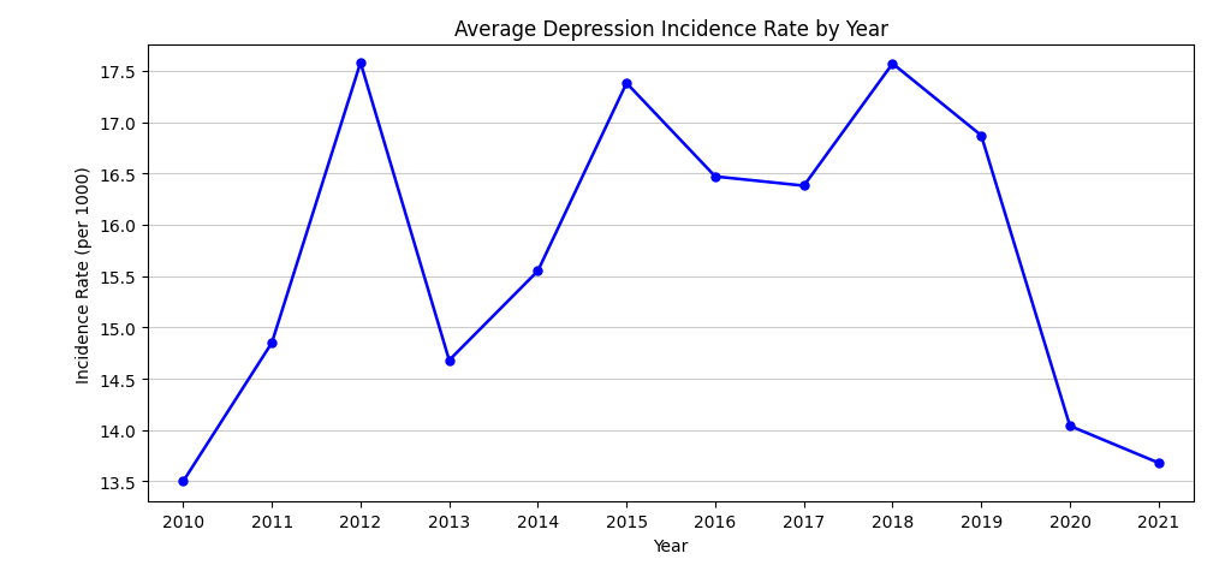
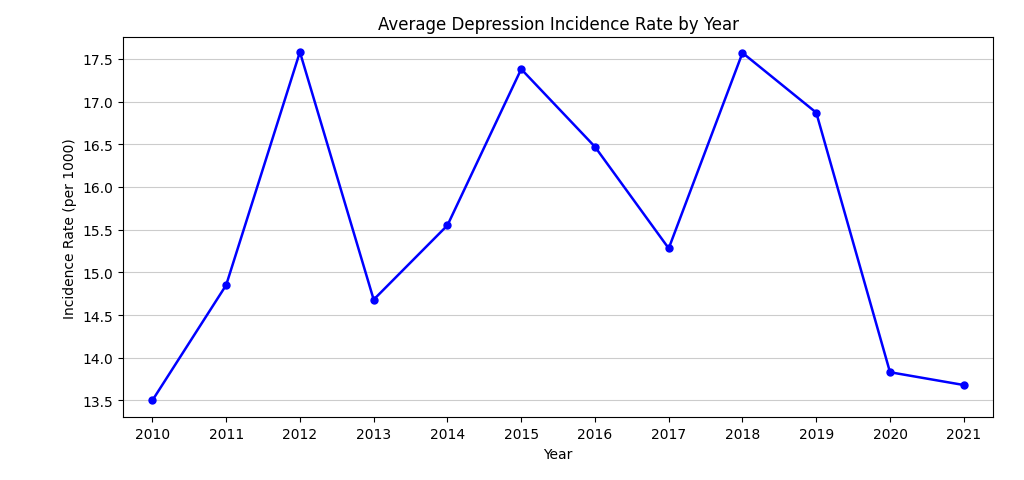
2017: 16.38 -> 15.28
2020: 14.04 -> 13.83
